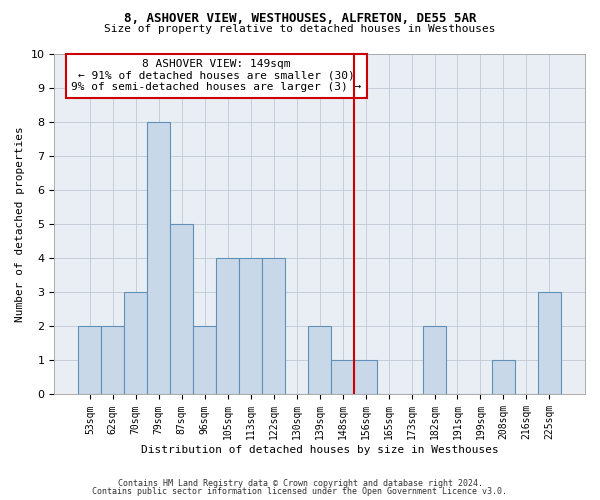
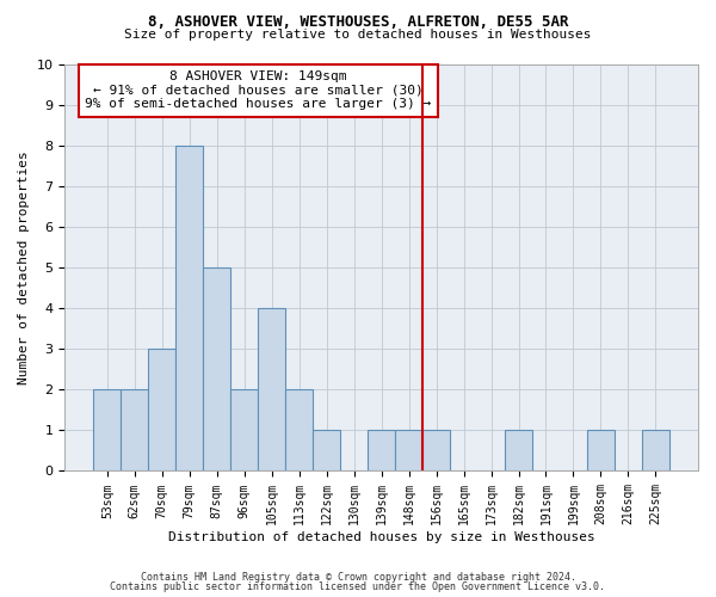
113sqm: 4 -> 2
122sqm: 4 -> 1
139sqm: 2 -> 1
182sqm: 2 -> 1
225sqm: 3 -> 1
